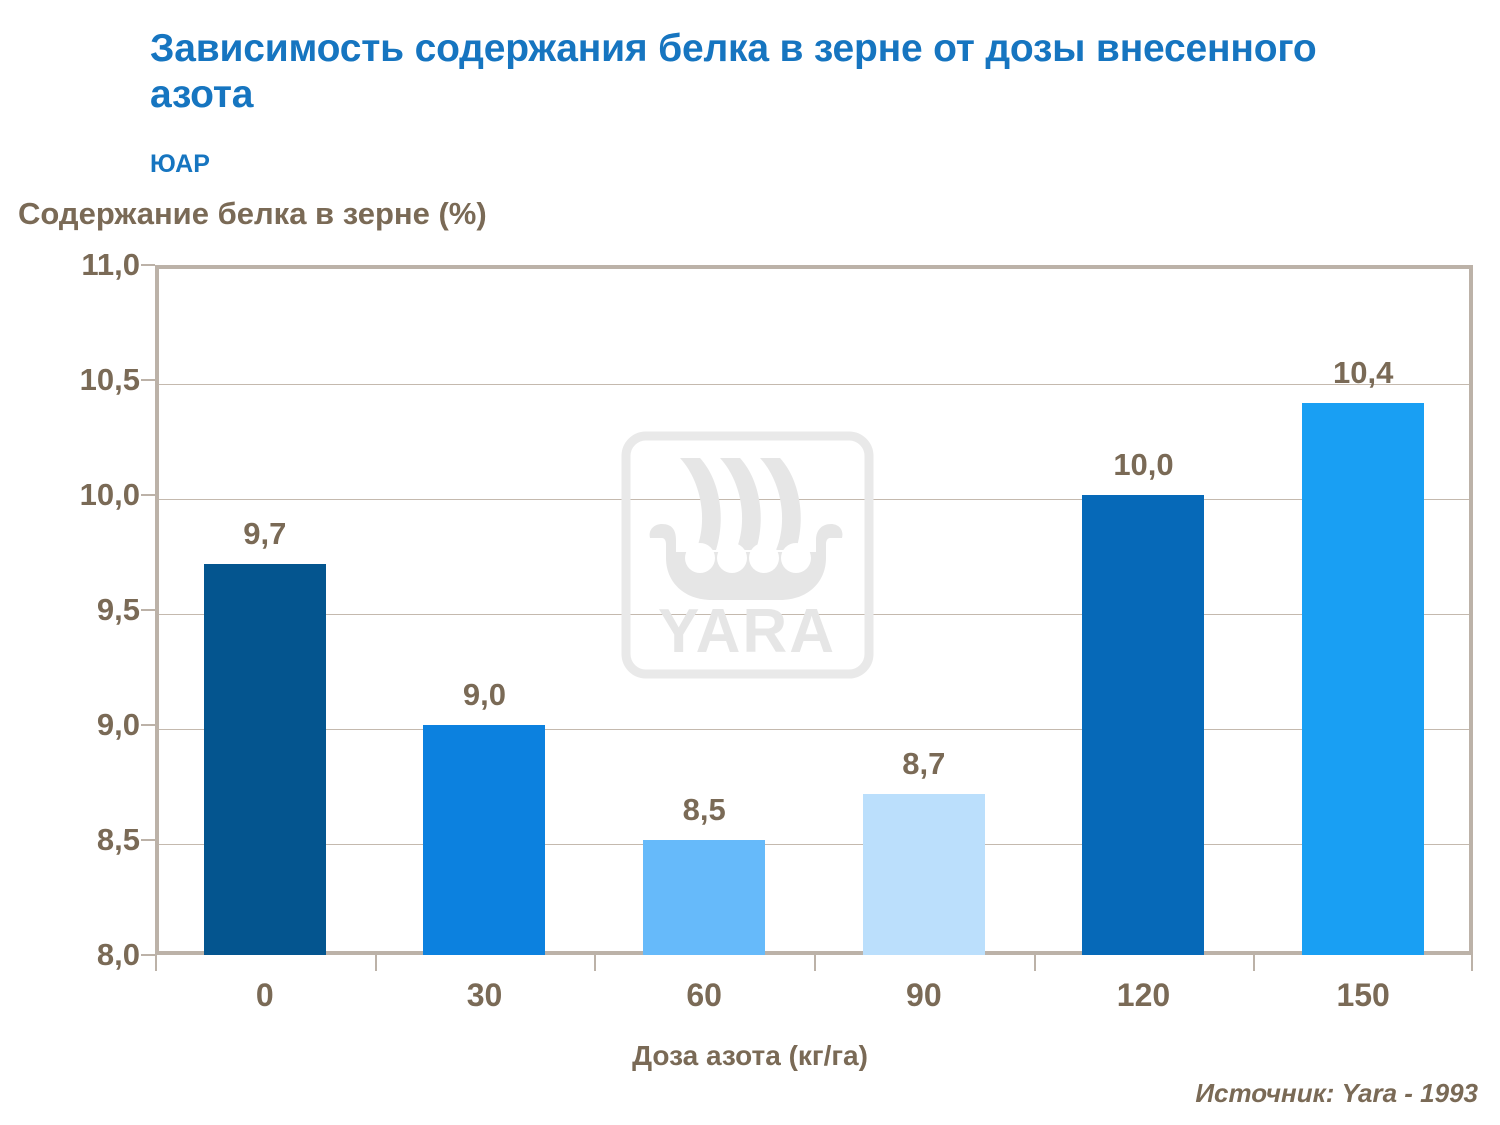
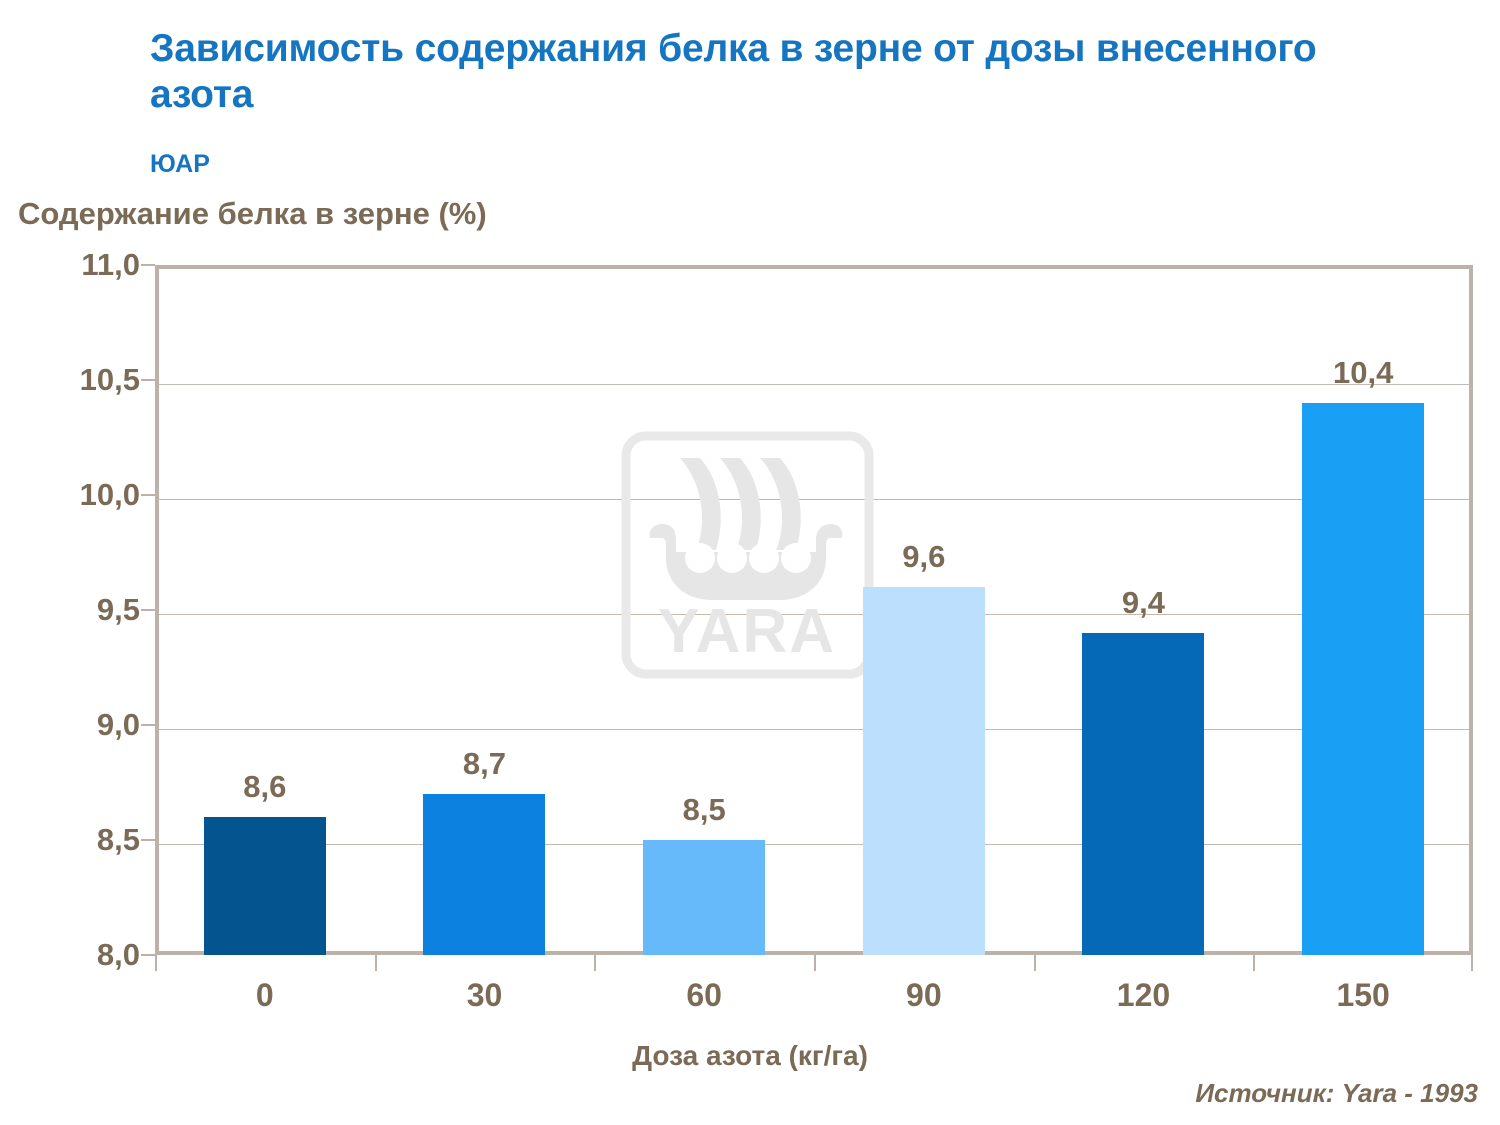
0: 9,7 -> 8,6
30: 9,0 -> 8,7
90: 8,7 -> 9,6
120: 10,0 -> 9,4
